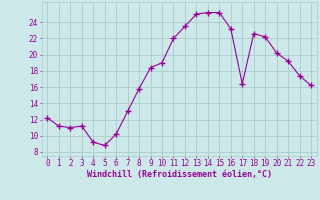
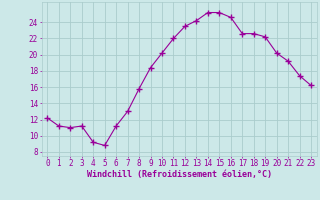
6: 10.2 -> 11.2
10: 19.0 -> 20.2
13: 25.0 -> 24.2
16: 23.2 -> 24.6
17: 16.4 -> 22.6
